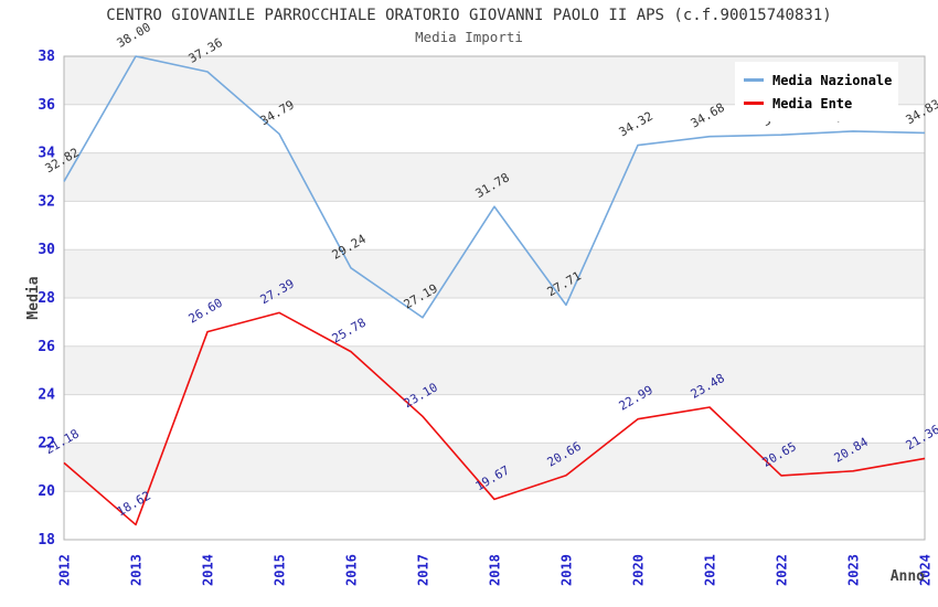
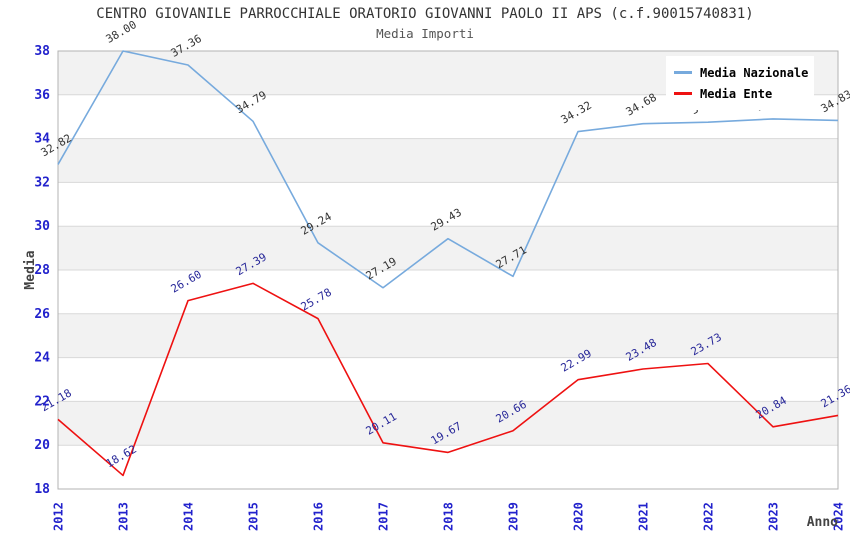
Media Ente/2017: 23.10 -> 20.11
Media Nazionale/2018: 31.78 -> 29.43
Media Ente/2022: 20.65 -> 23.73
